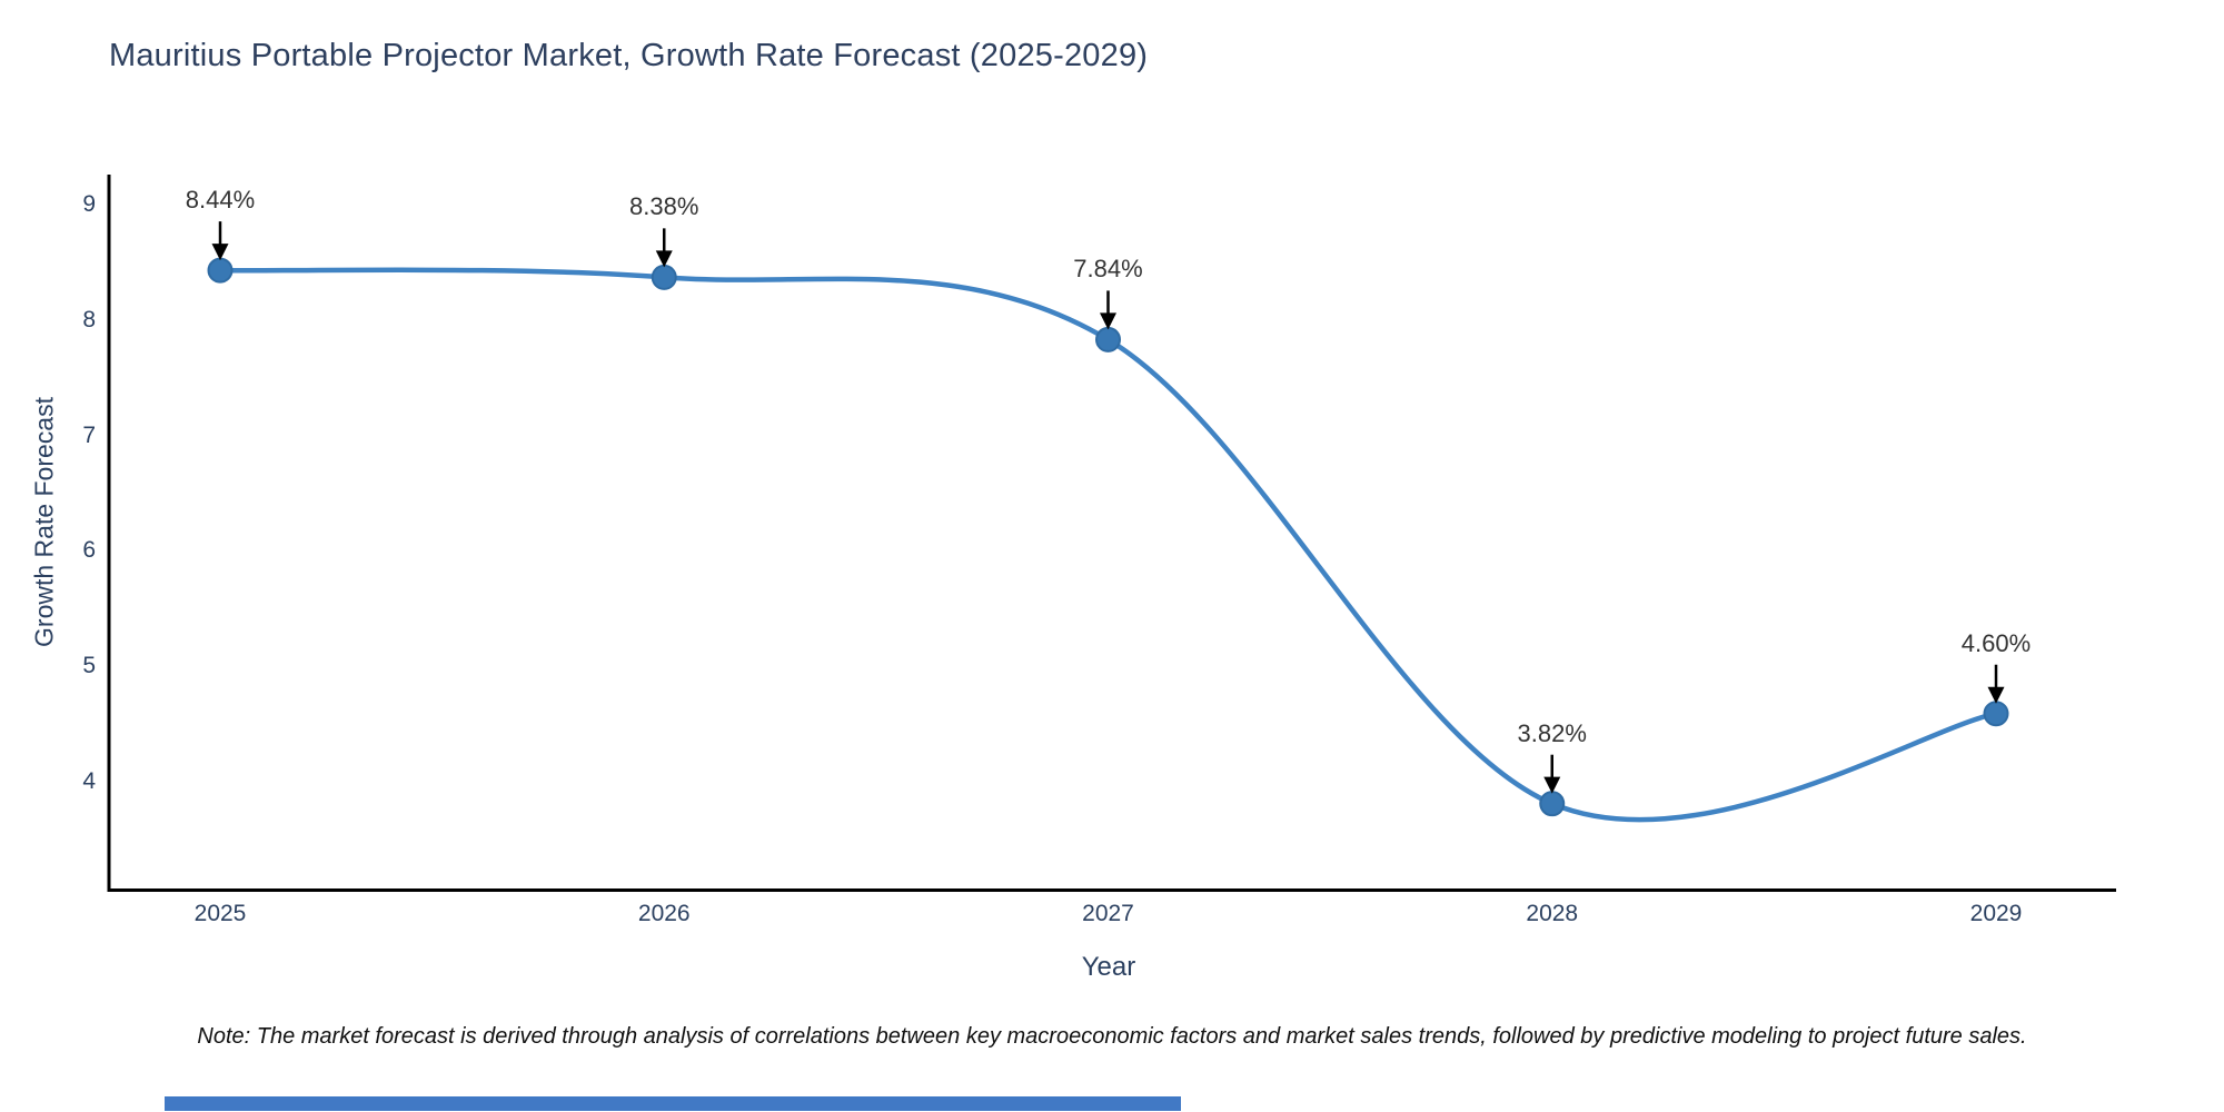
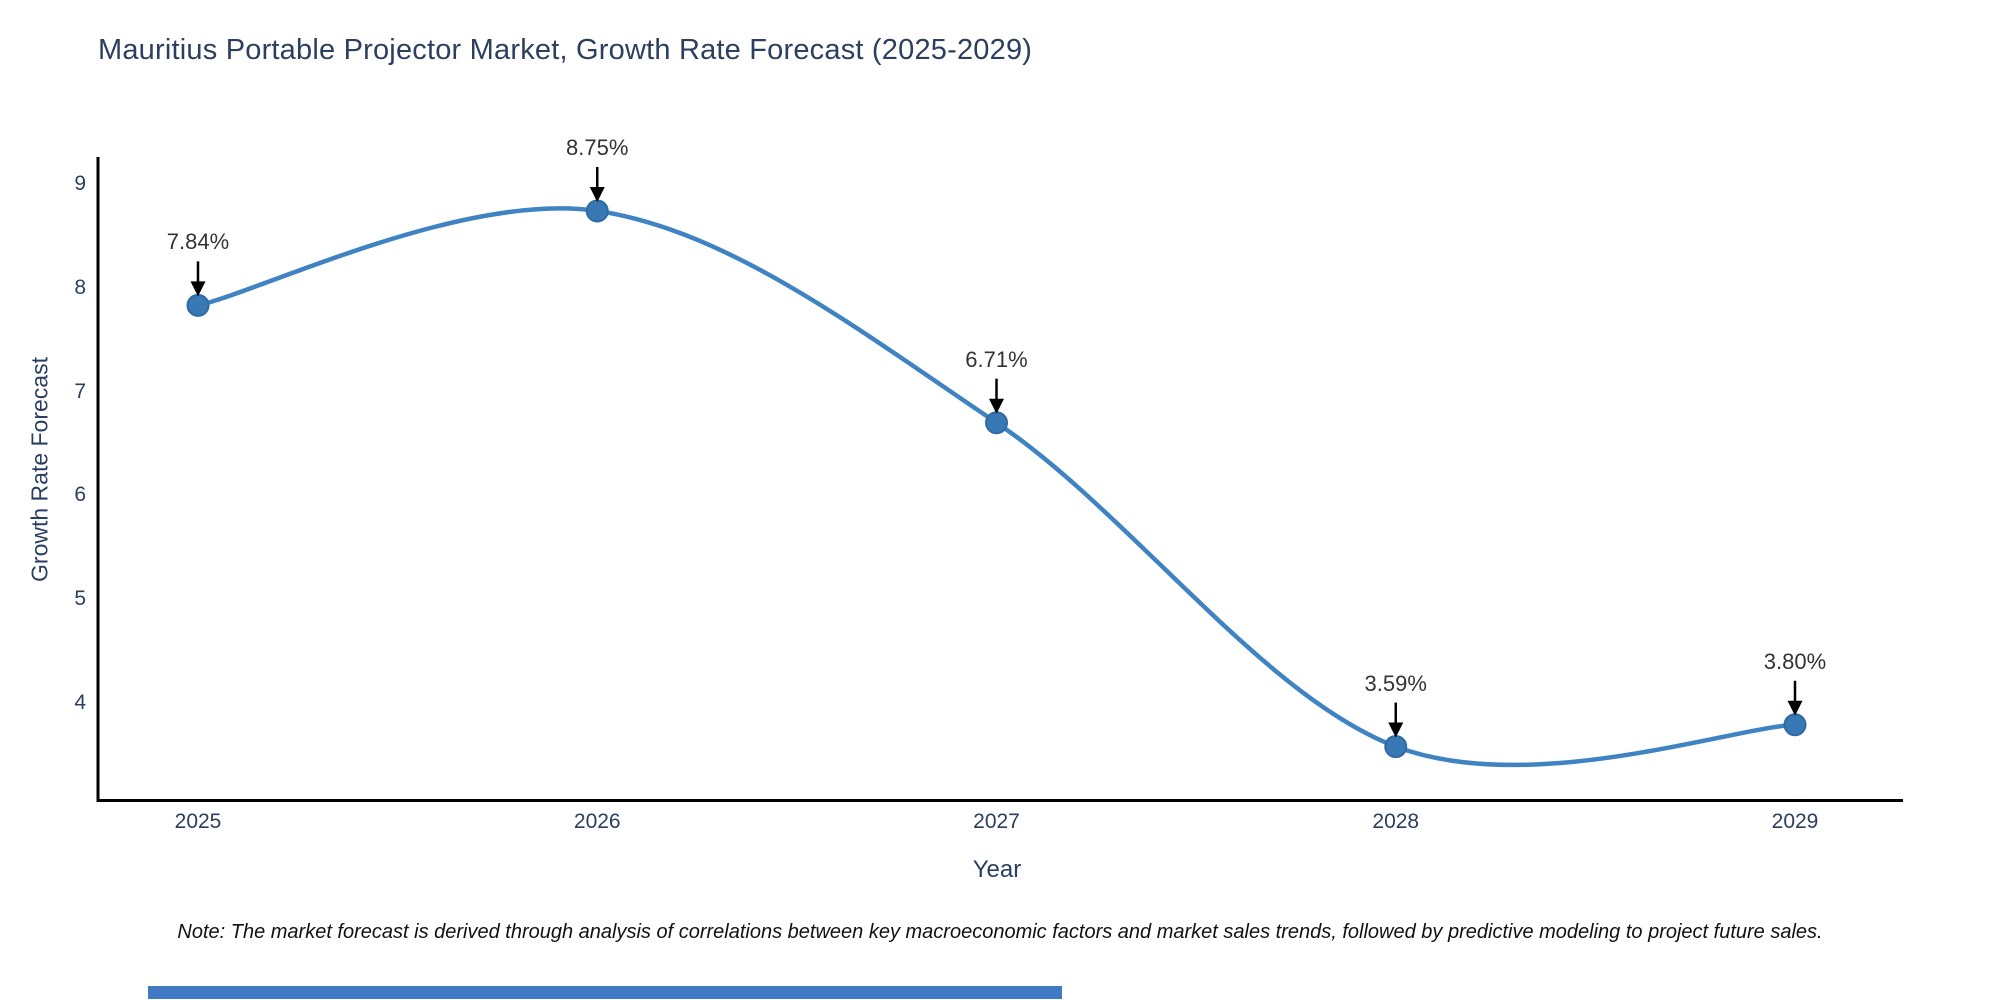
2025: 8.44% -> 7.84%
2026: 8.38% -> 8.75%
2027: 7.84% -> 6.71%
2028: 3.82% -> 3.59%
2029: 4.60% -> 3.80%
